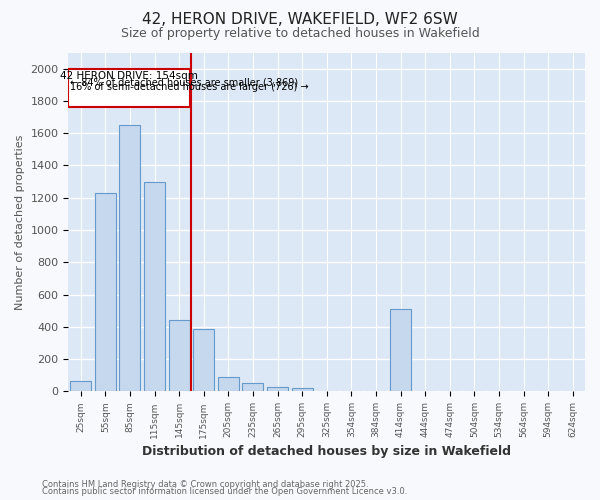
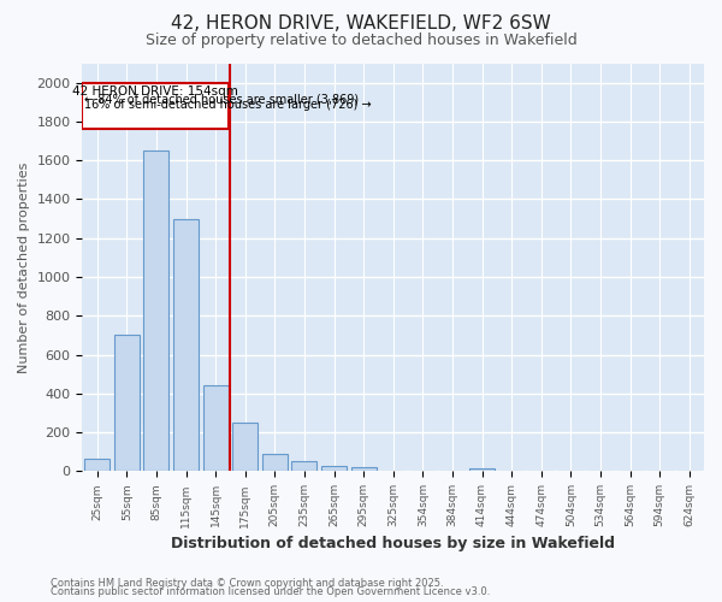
55sqm: 1230 -> 700
175sqm: 390 -> 250
414sqm: 510 -> 20
